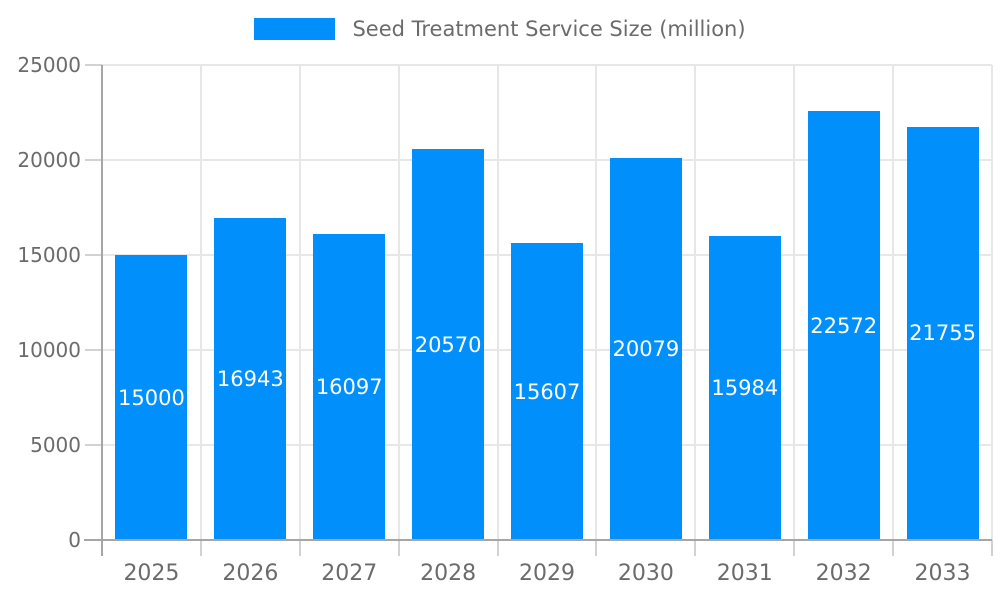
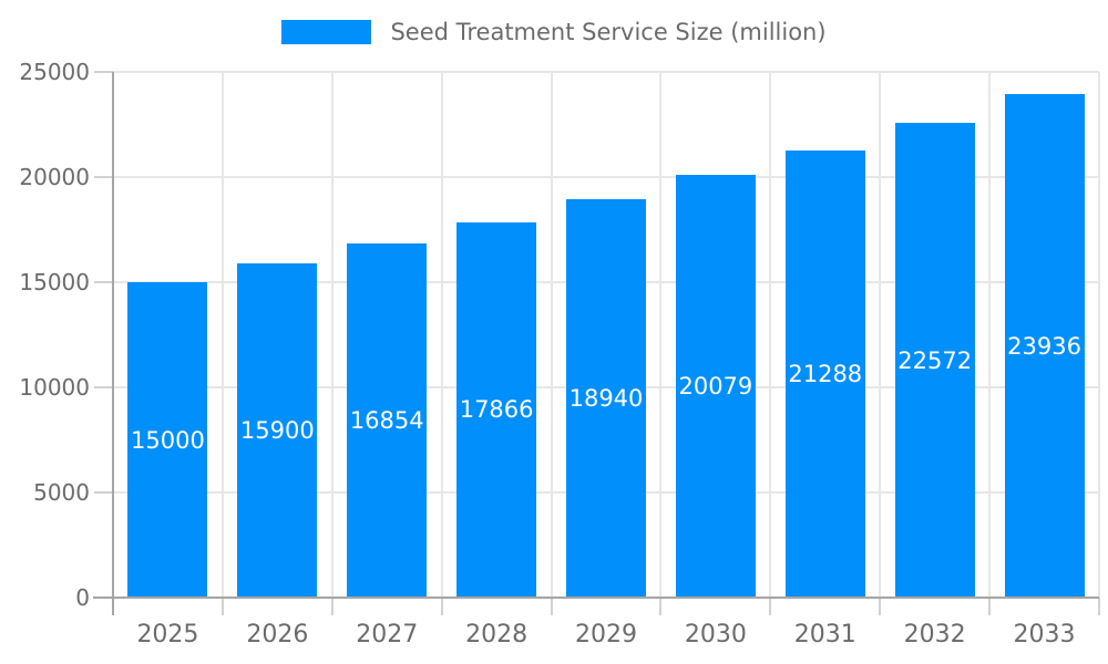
2026: 16943 -> 15900
2027: 16097 -> 16854
2028: 20570 -> 17866
2029: 15607 -> 18940
2031: 15984 -> 21288
2033: 21755 -> 23936
